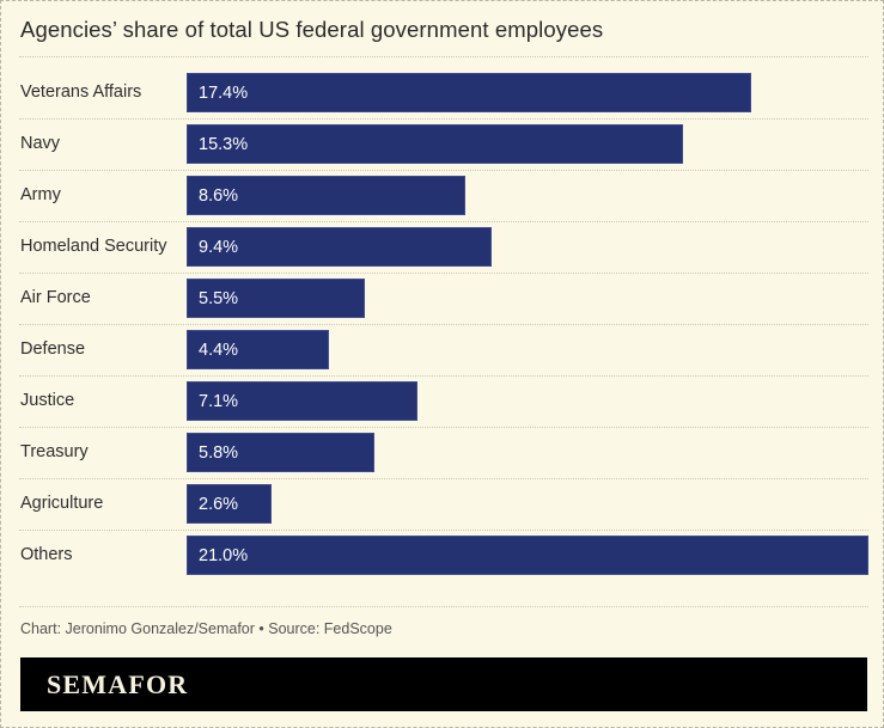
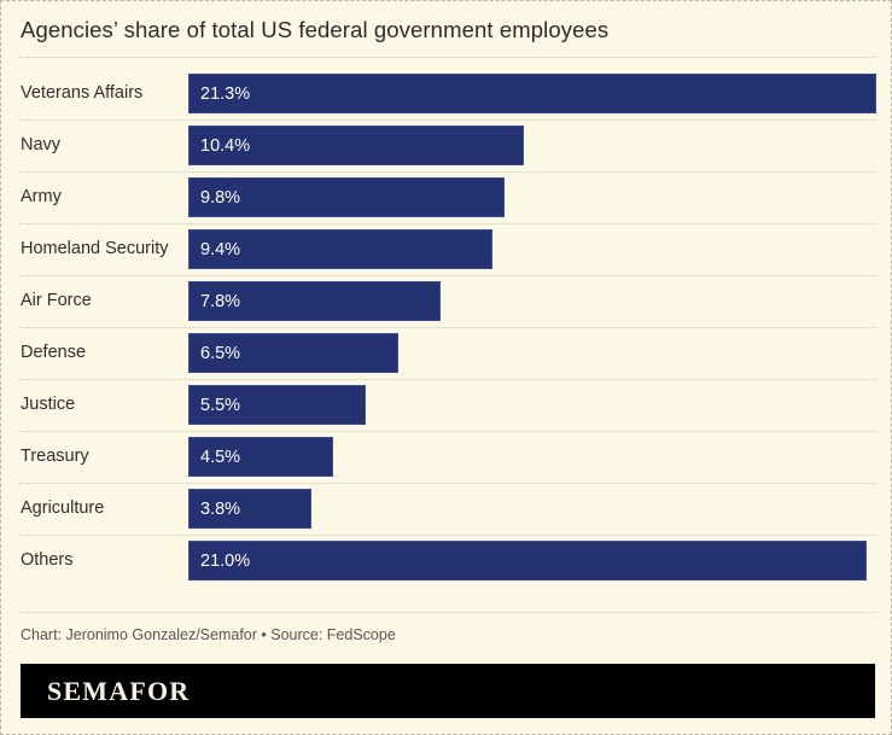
Veterans Affairs: 17.4% -> 21.3%
Navy: 15.3% -> 10.4%
Army: 8.6% -> 9.8%
Air Force: 5.5% -> 7.8%
Defense: 4.4% -> 6.5%
Justice: 7.1% -> 5.5%
Treasury: 5.8% -> 4.5%
Agriculture: 2.6% -> 3.8%
